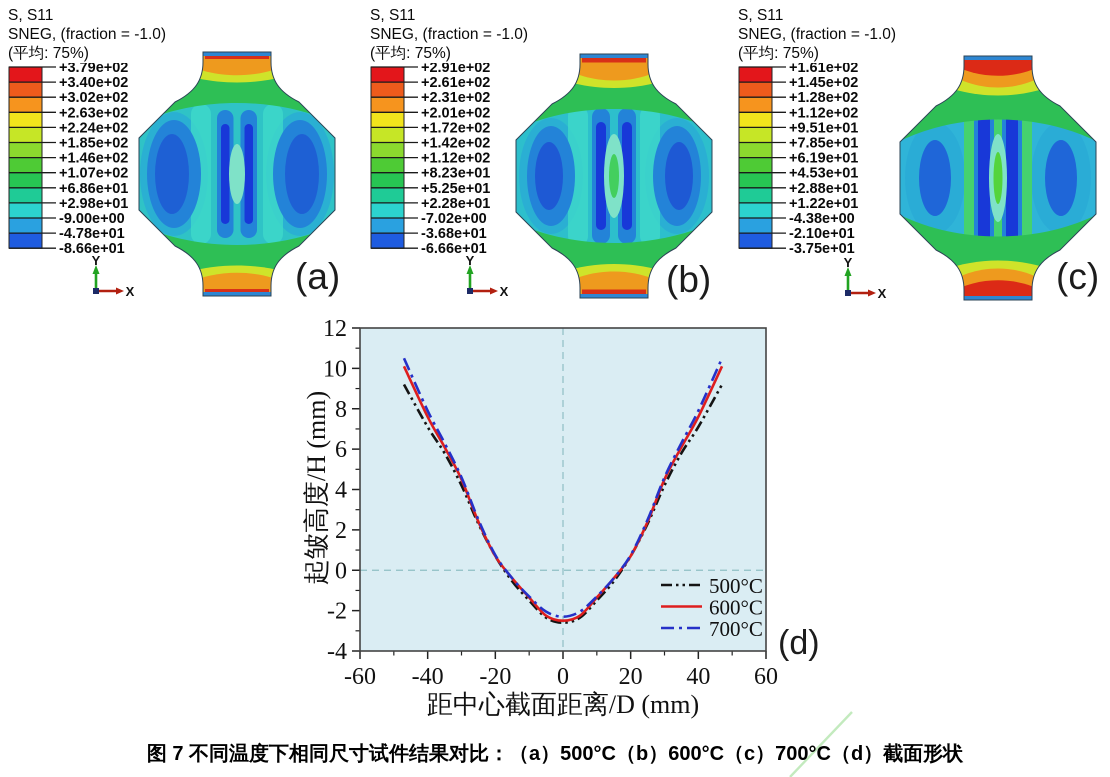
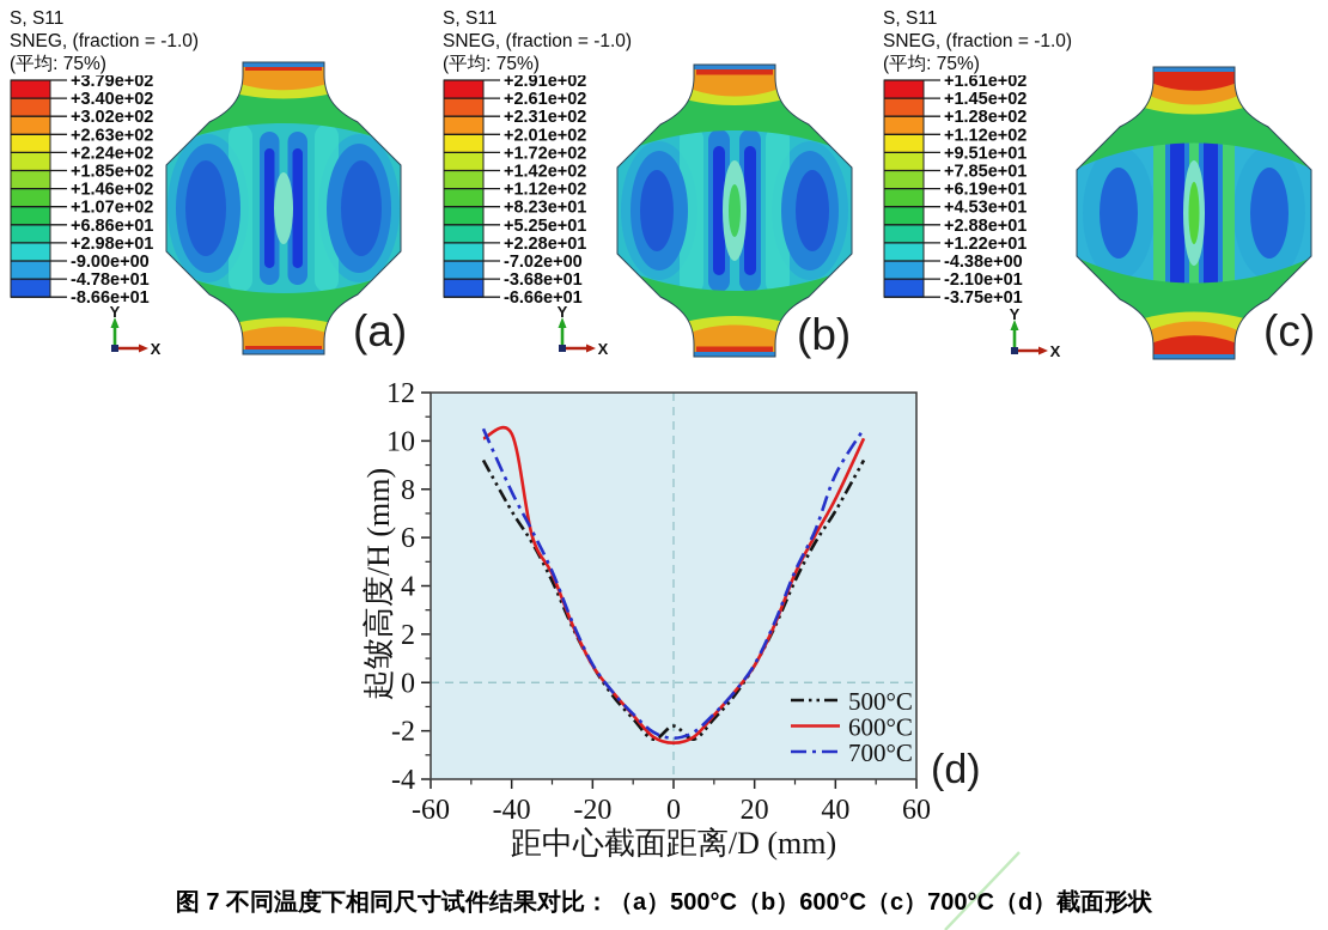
600°C/-40: 7.6 -> 10.3
500°C/0: -2.6 -> -1.8
700°C/40: 7.9 -> 8.6
